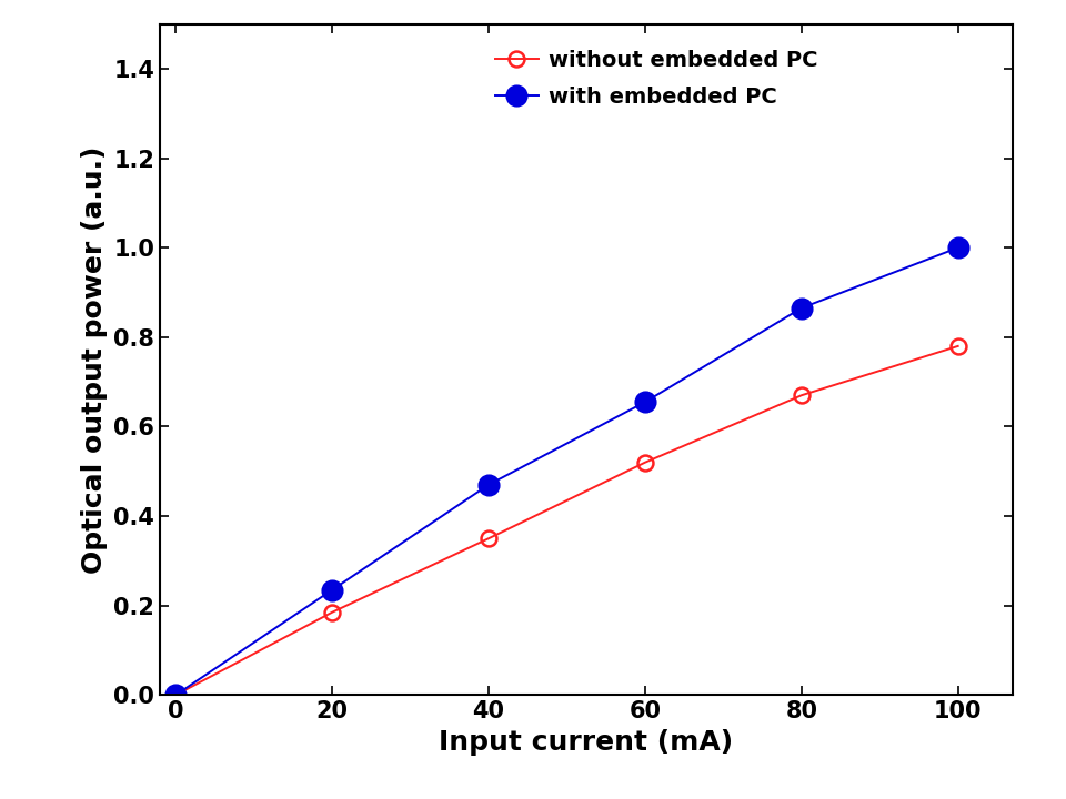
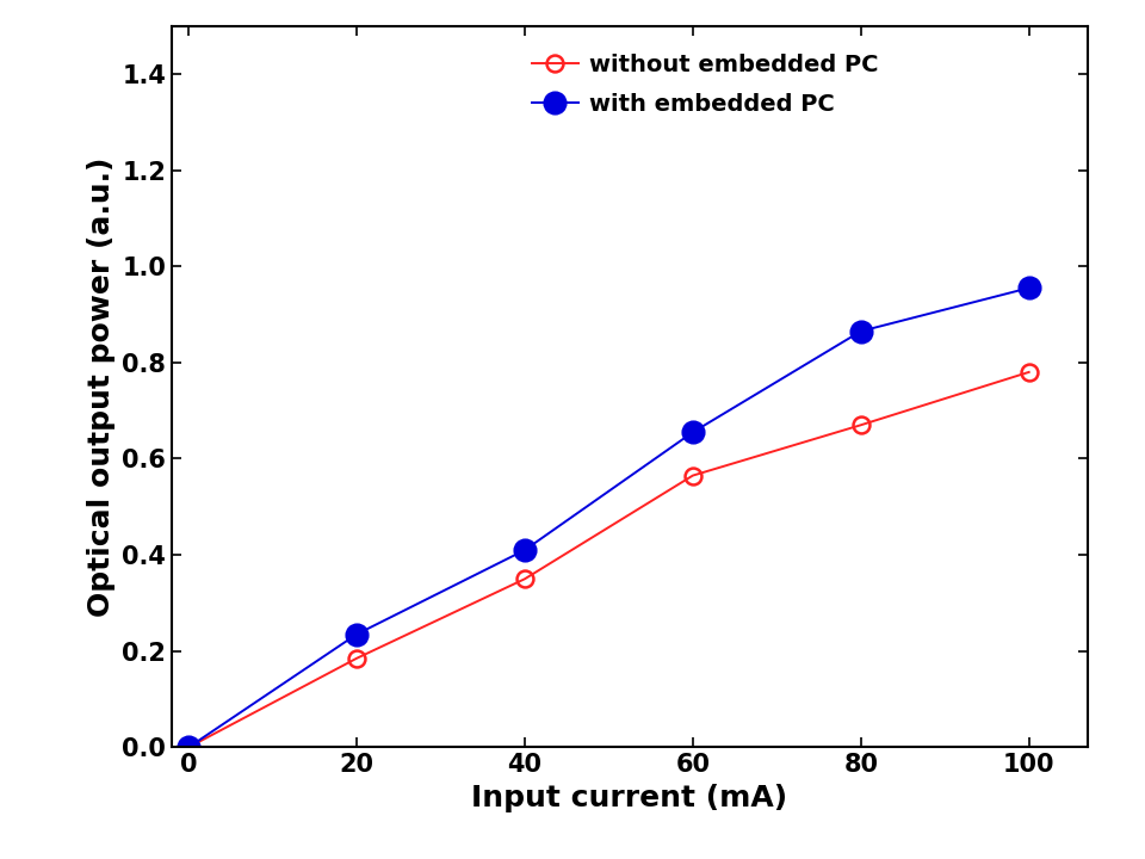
with embedded PC/40: 0.470 -> 0.410
without embedded PC/60: 0.520 -> 0.565
with embedded PC/100: 1.000 -> 0.955
